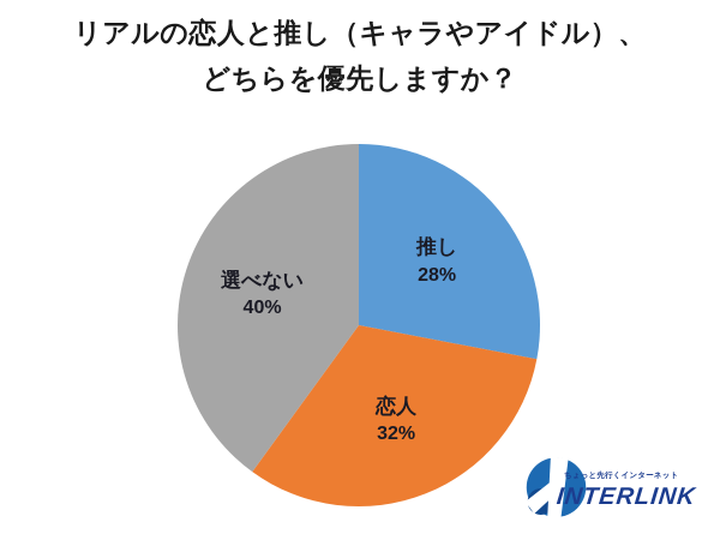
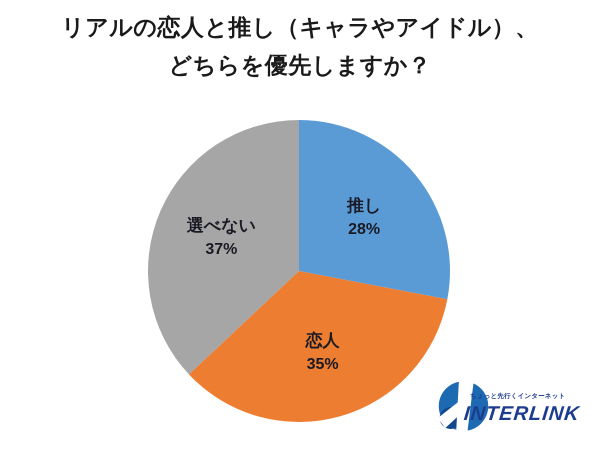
恋人: 32% -> 35%
選べない: 40% -> 37%
